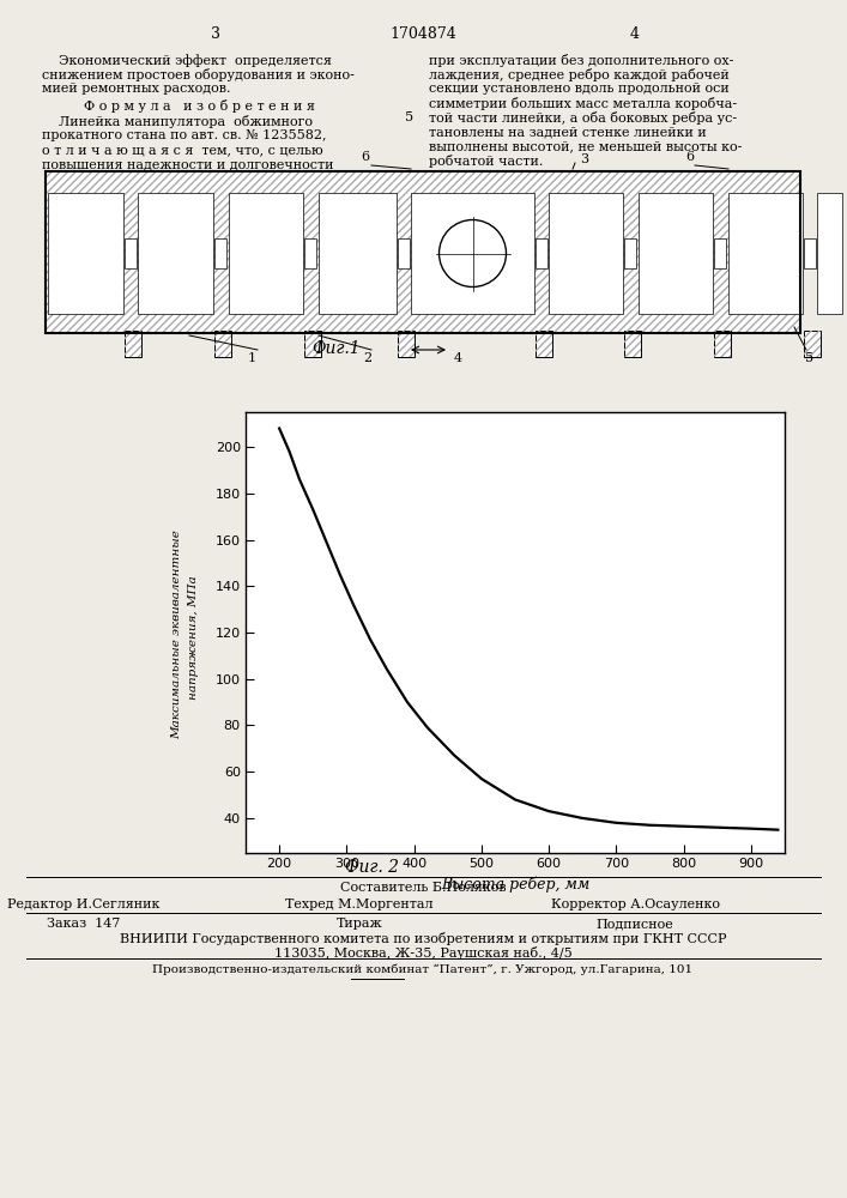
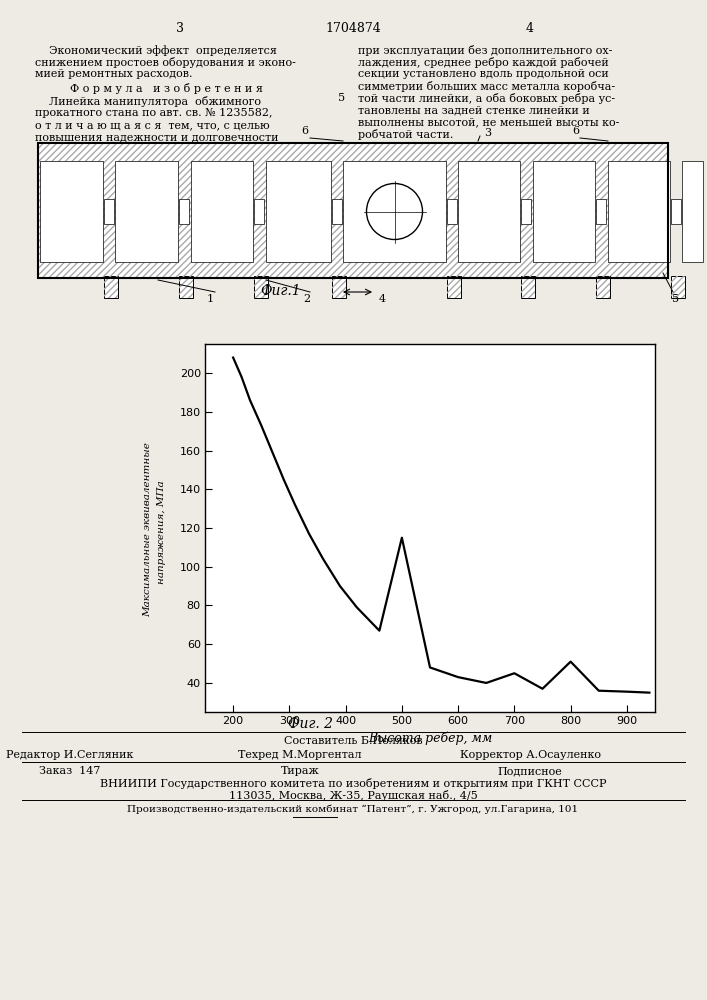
500: 57 -> 115
700: 38 -> 45
800: 36 -> 51
